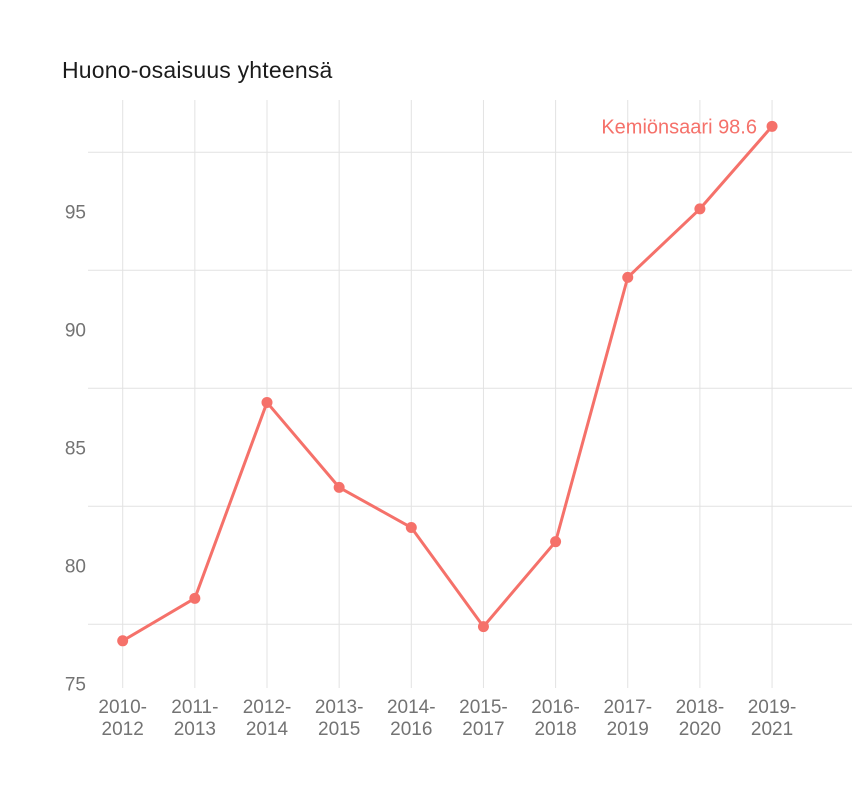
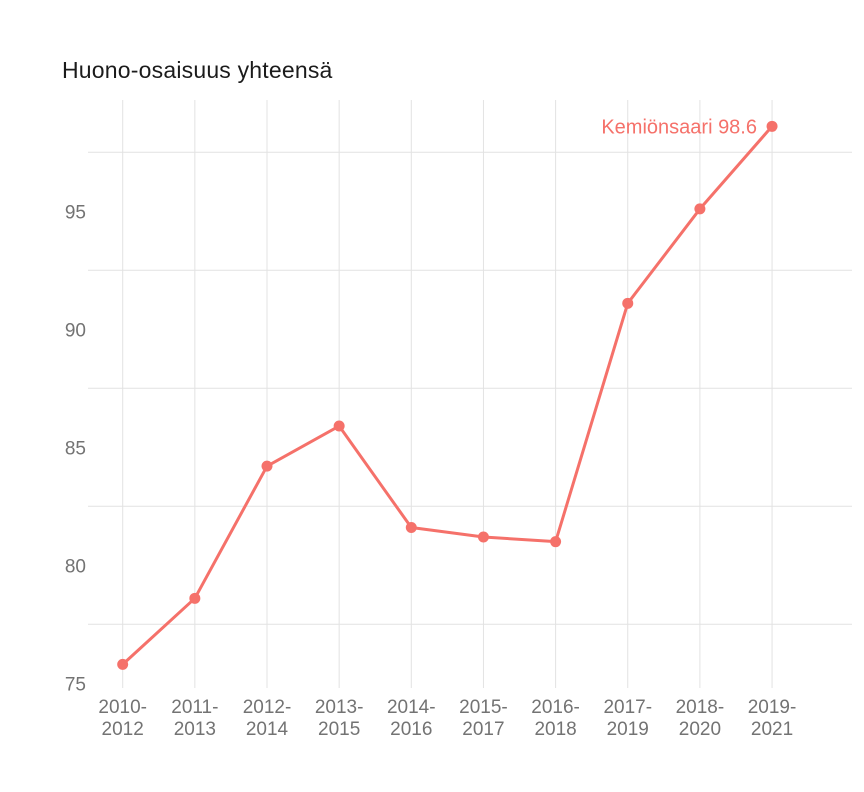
2010-2012: 76.8 -> 75.8
2012-2014: 86.9 -> 84.2
2013-2015: 83.3 -> 85.9
2015-2017: 77.4 -> 81.2
2017-2019: 92.2 -> 91.1
